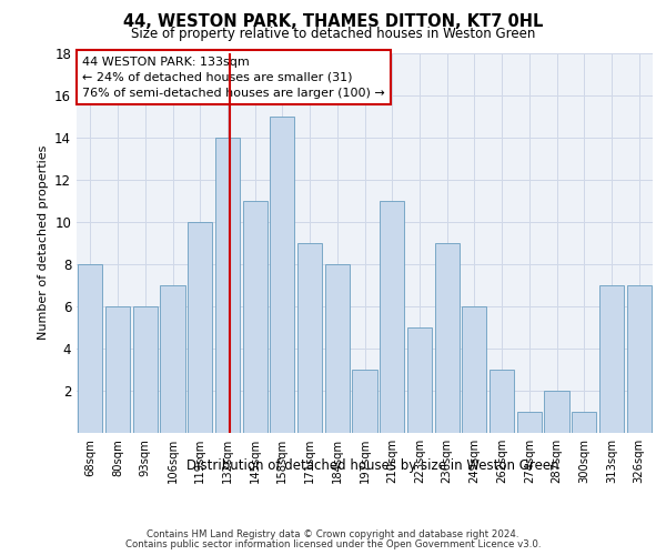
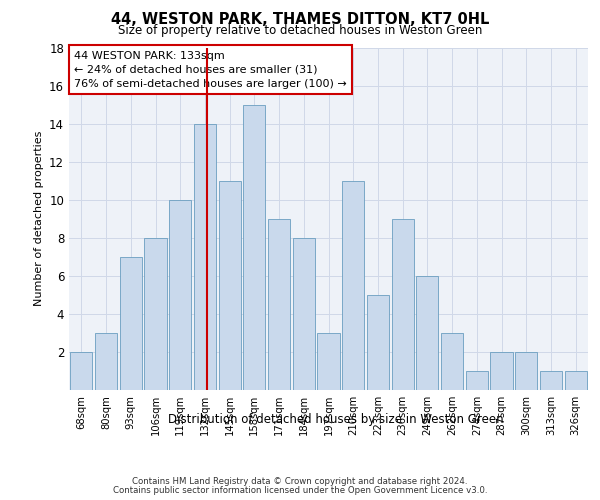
68sqm: 8 -> 2
80sqm: 6 -> 3
93sqm: 6 -> 7
106sqm: 7 -> 8
300sqm: 1 -> 2
313sqm: 7 -> 1
326sqm: 7 -> 1
